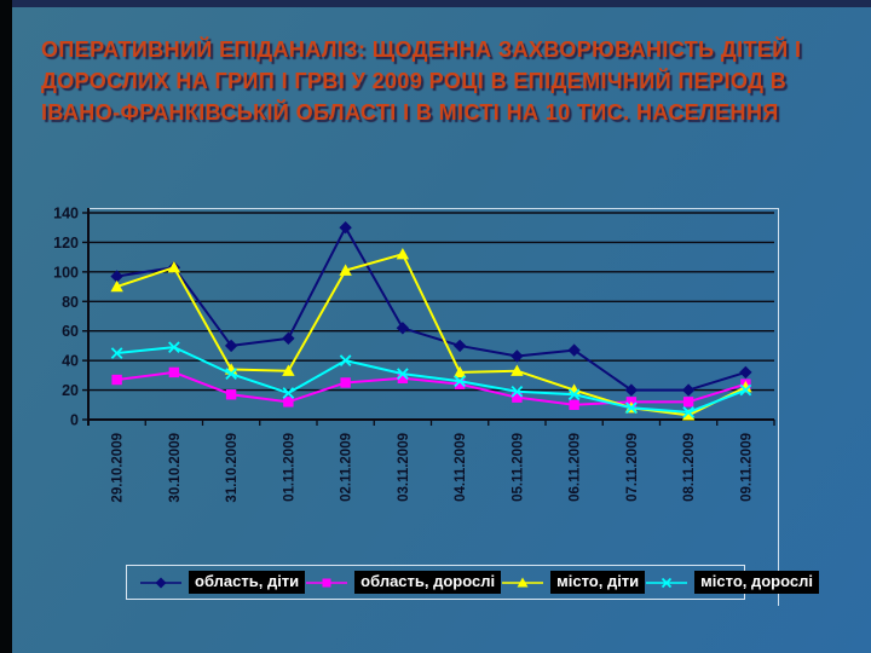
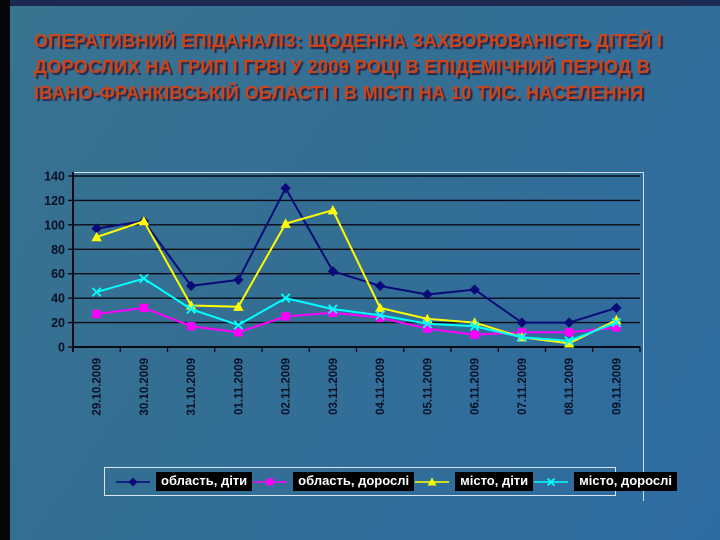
місто, дорослі/30.10.2009: 49 -> 56
місто, діти/05.11.2009: 33 -> 23
область, дорослі/09.11.2009: 24 -> 16
